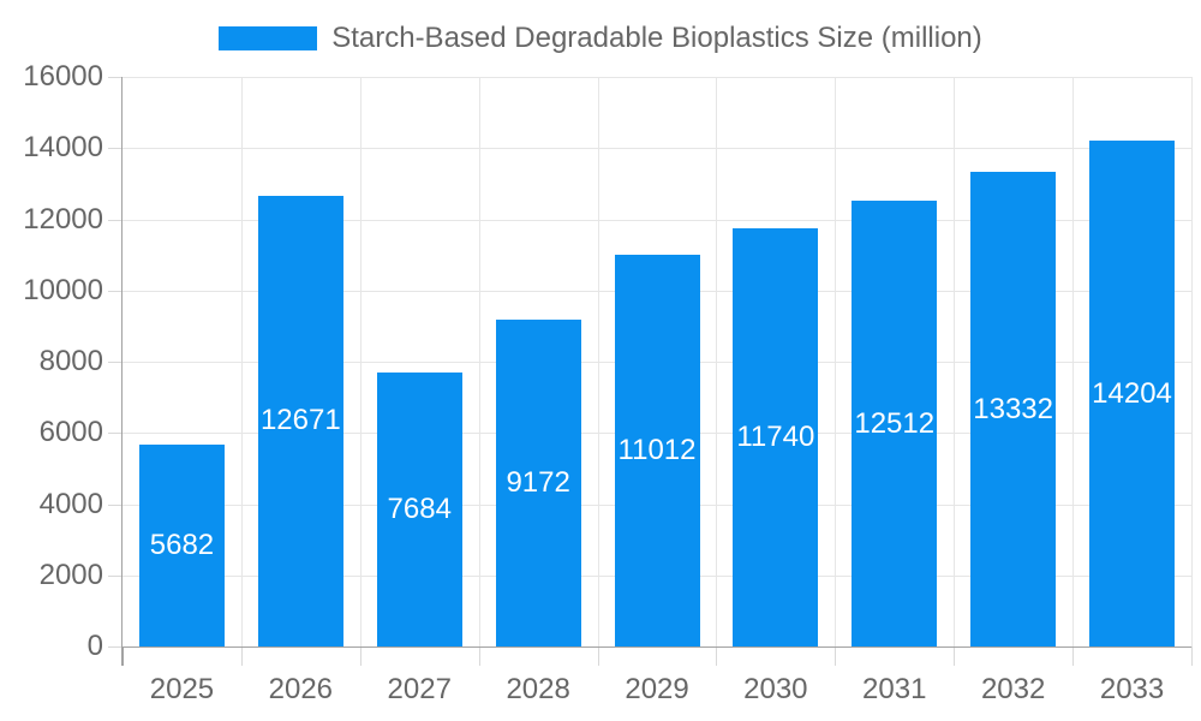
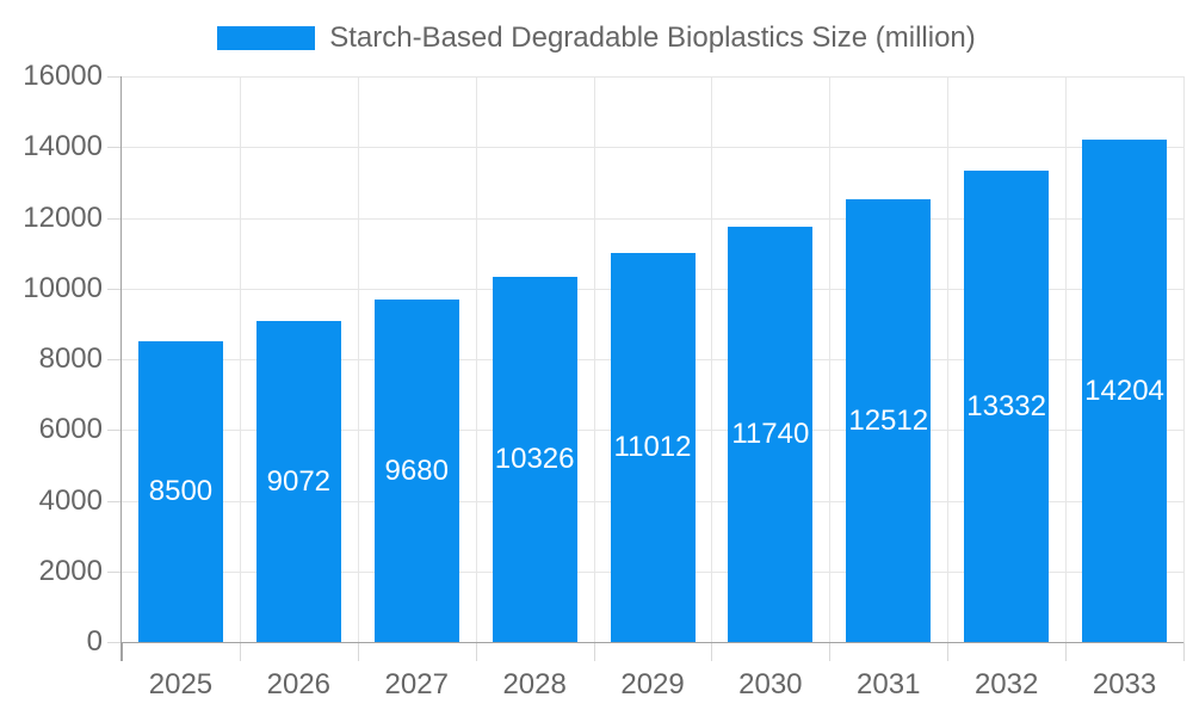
2025: 5682 -> 8500
2026: 12671 -> 9072
2027: 7684 -> 9680
2028: 9172 -> 10326
